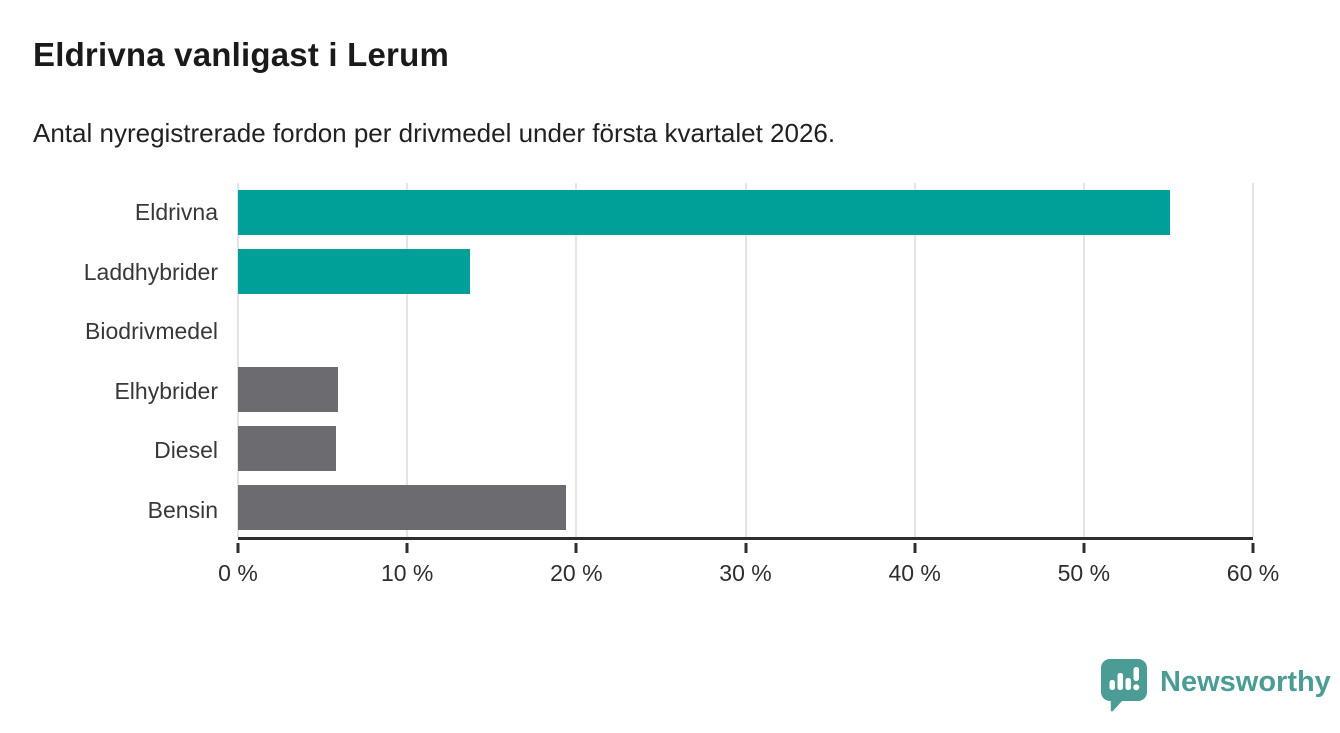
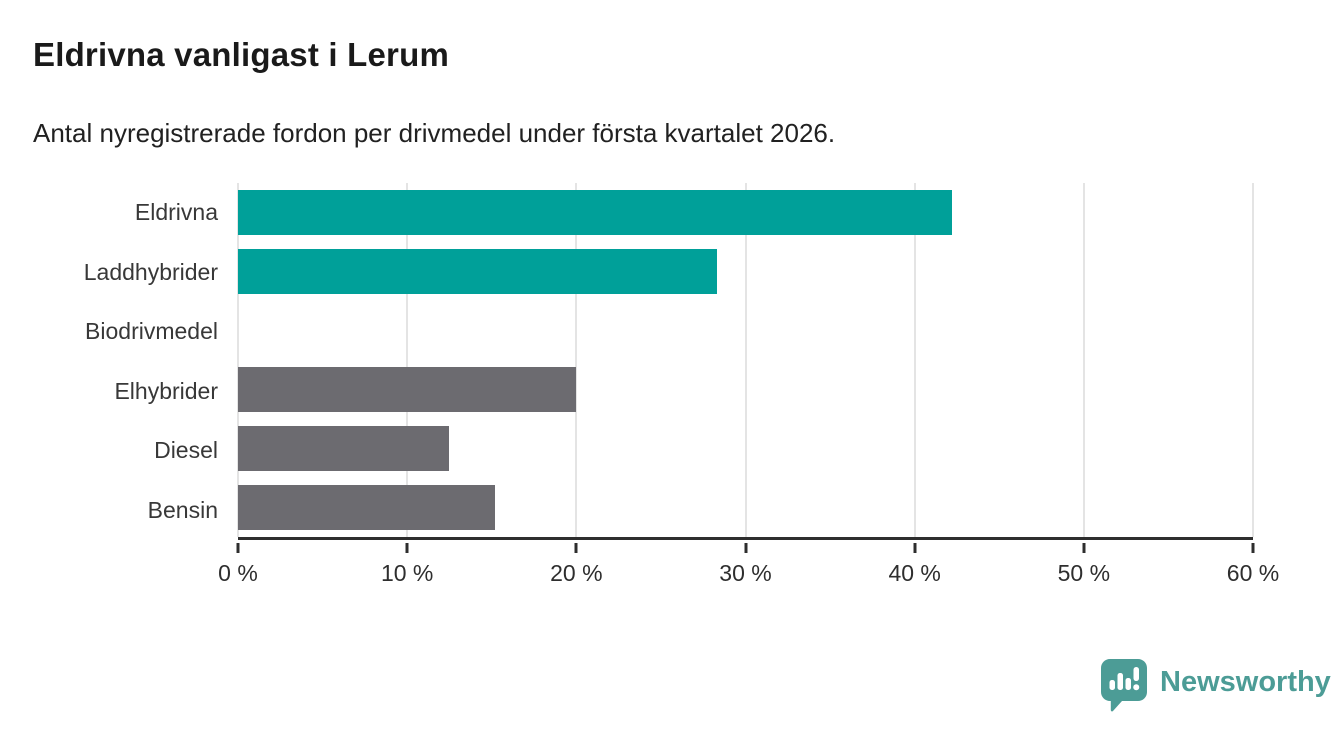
Eldrivna: 55.1% -> 42.2%
Laddhybrider: 13.7% -> 28.3%
Elhybrider: 5.9% -> 20.0%
Diesel: 5.8% -> 12.5%
Bensin: 19.4% -> 15.2%
